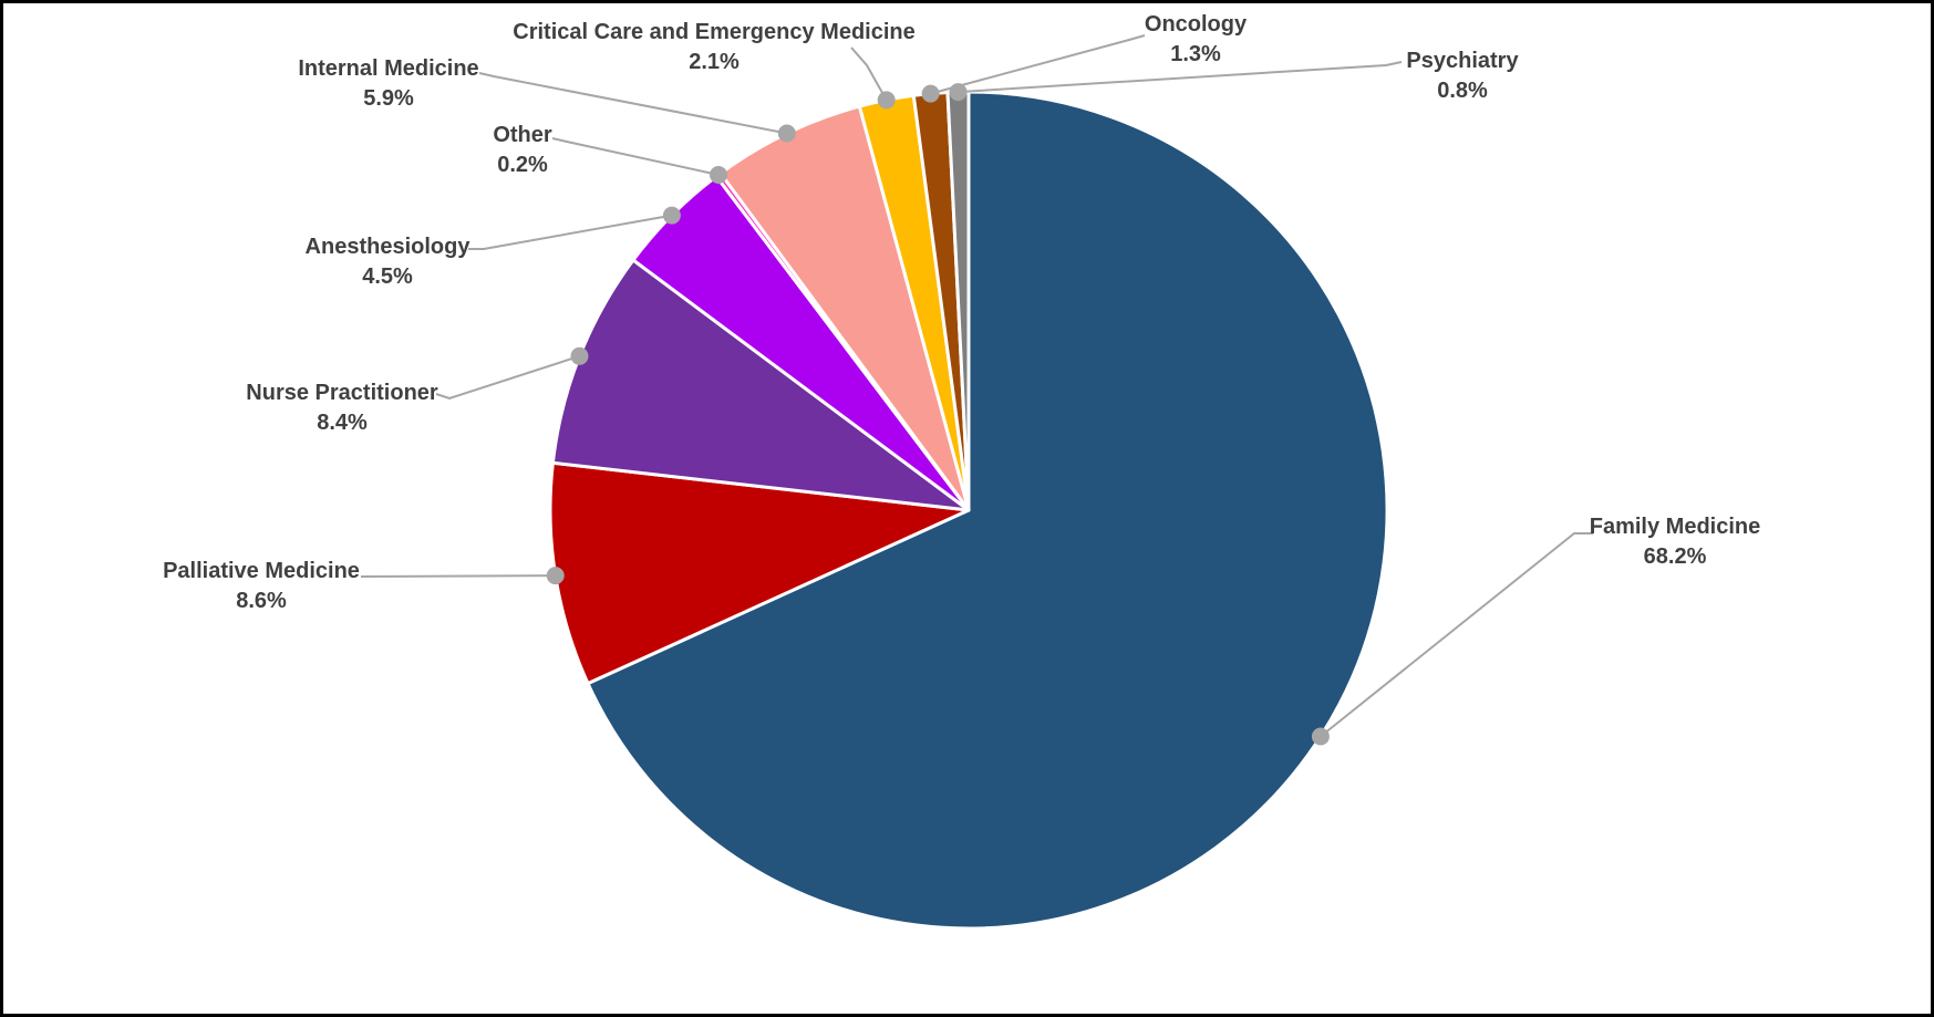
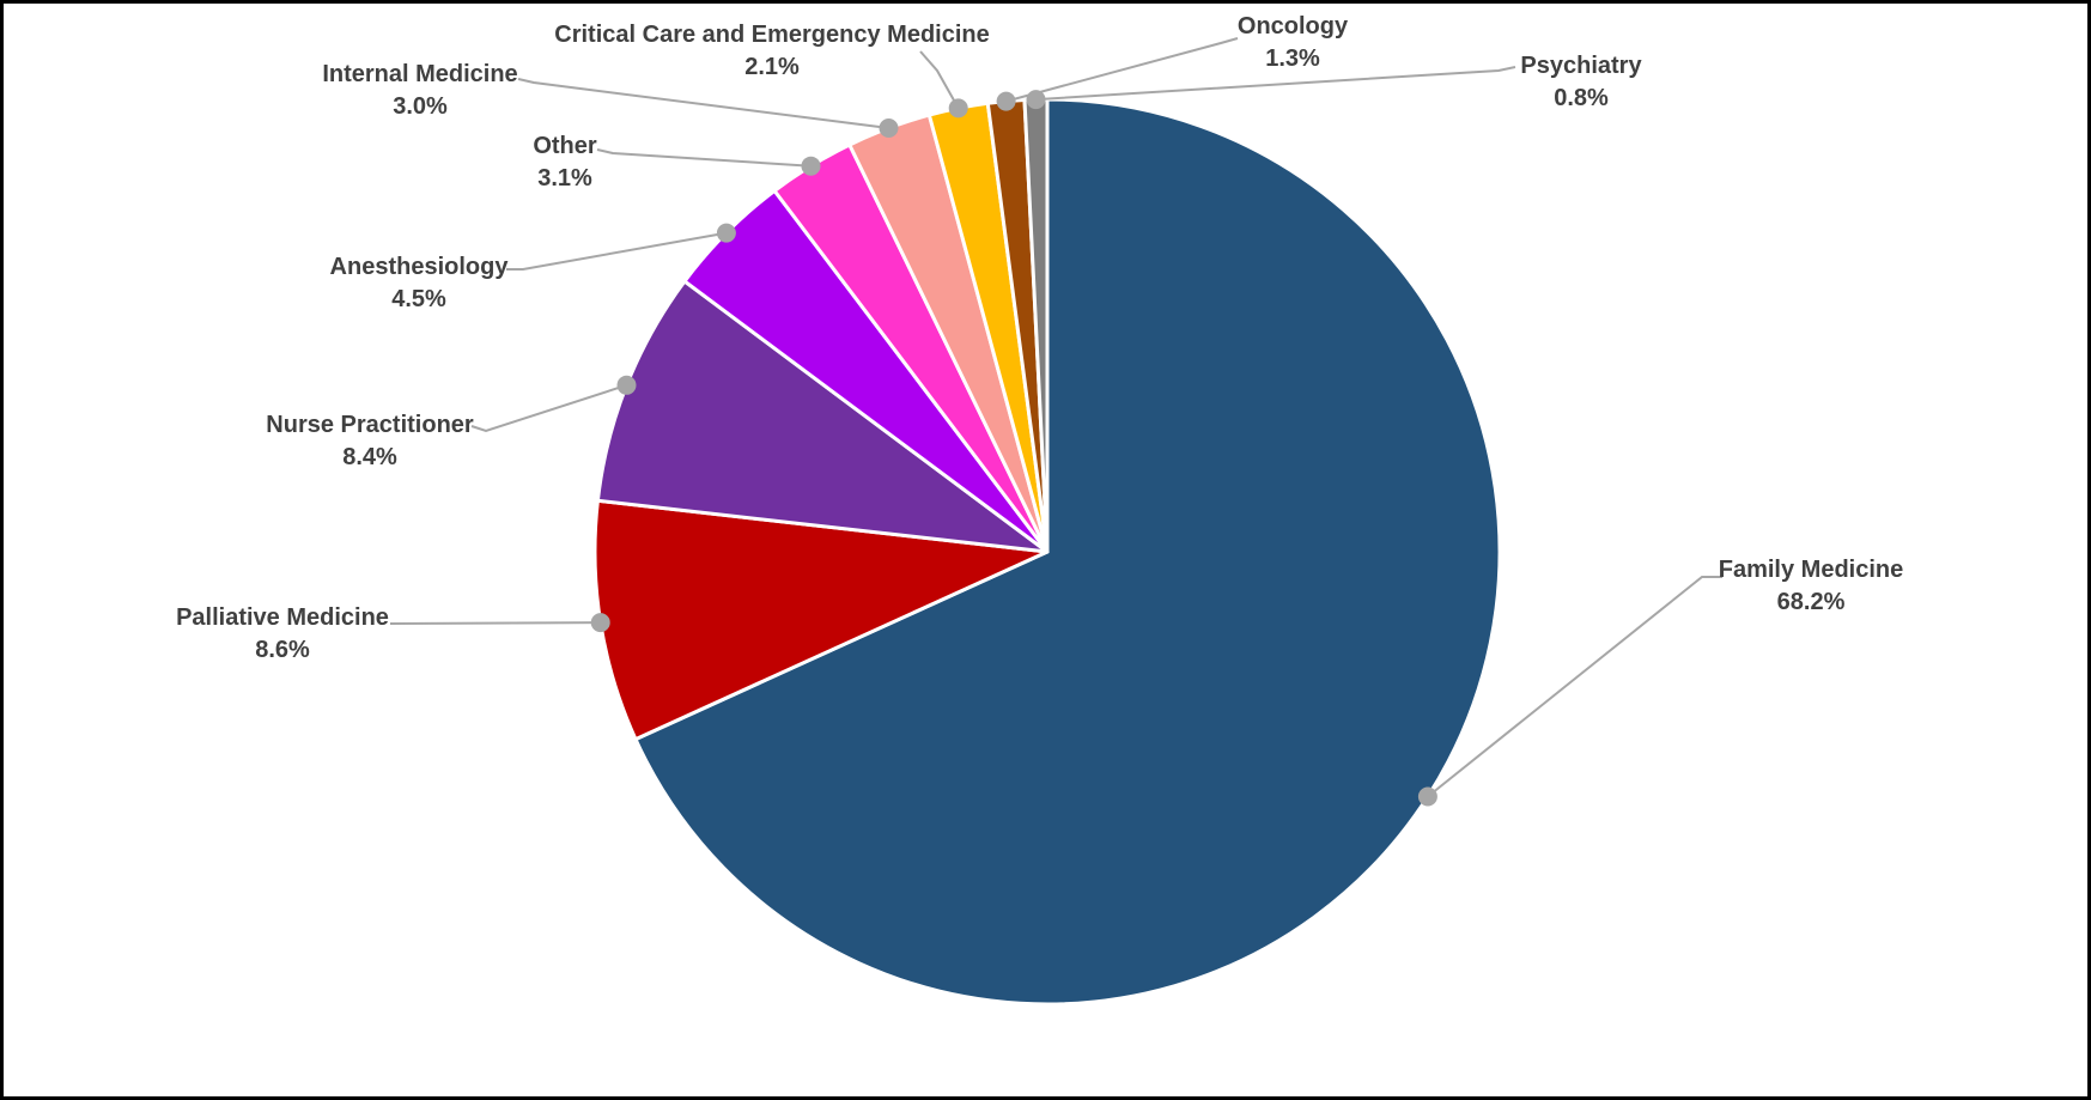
Other: 0.2% -> 3.1%
Internal Medicine: 5.9% -> 3.0%
